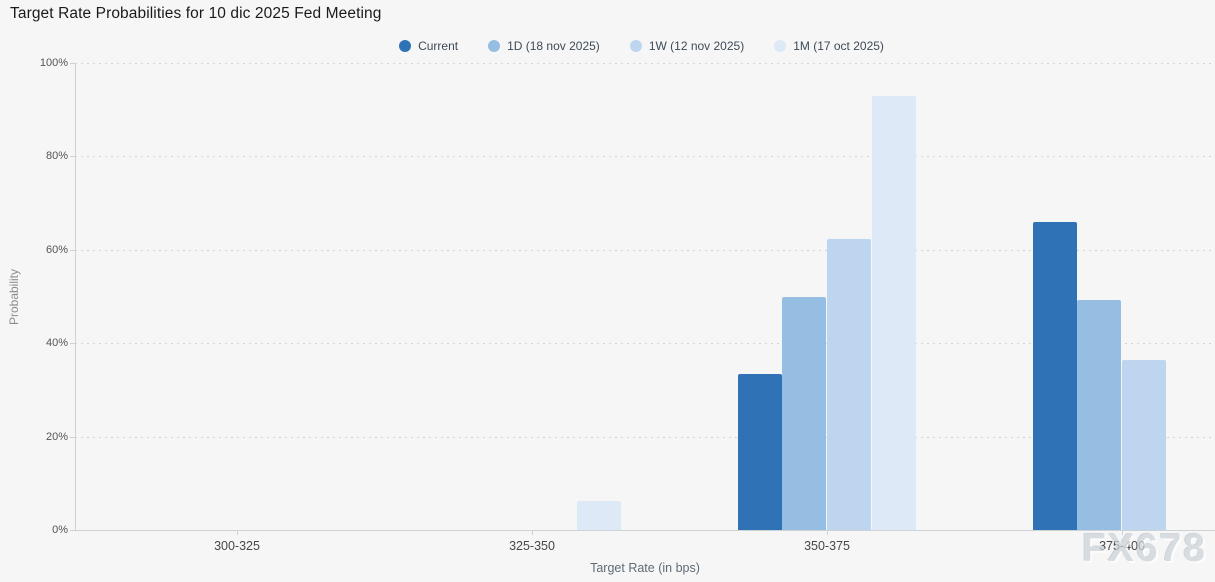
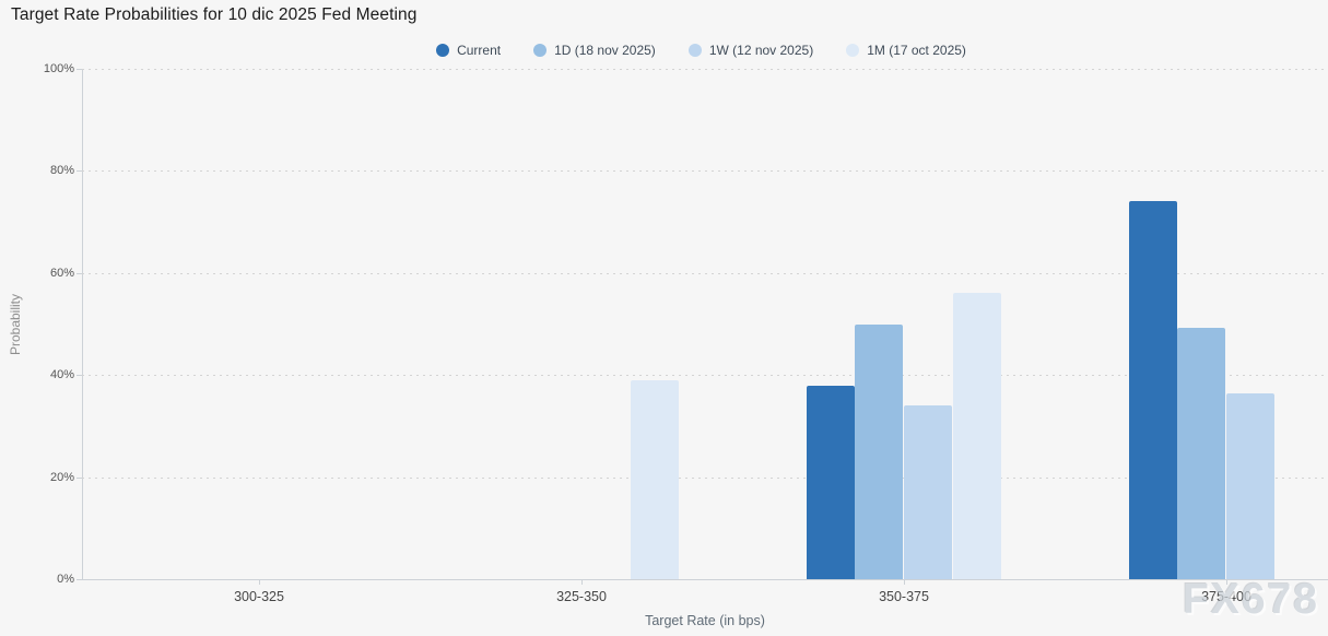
1M (17 oct 2025)/325-350: 6% -> 39%
Current/350-375: 33% -> 38%
1W (12 nov 2025)/350-375: 62% -> 34%
1M (17 oct 2025)/350-375: 93% -> 56%
Current/375-400: 66% -> 74%
